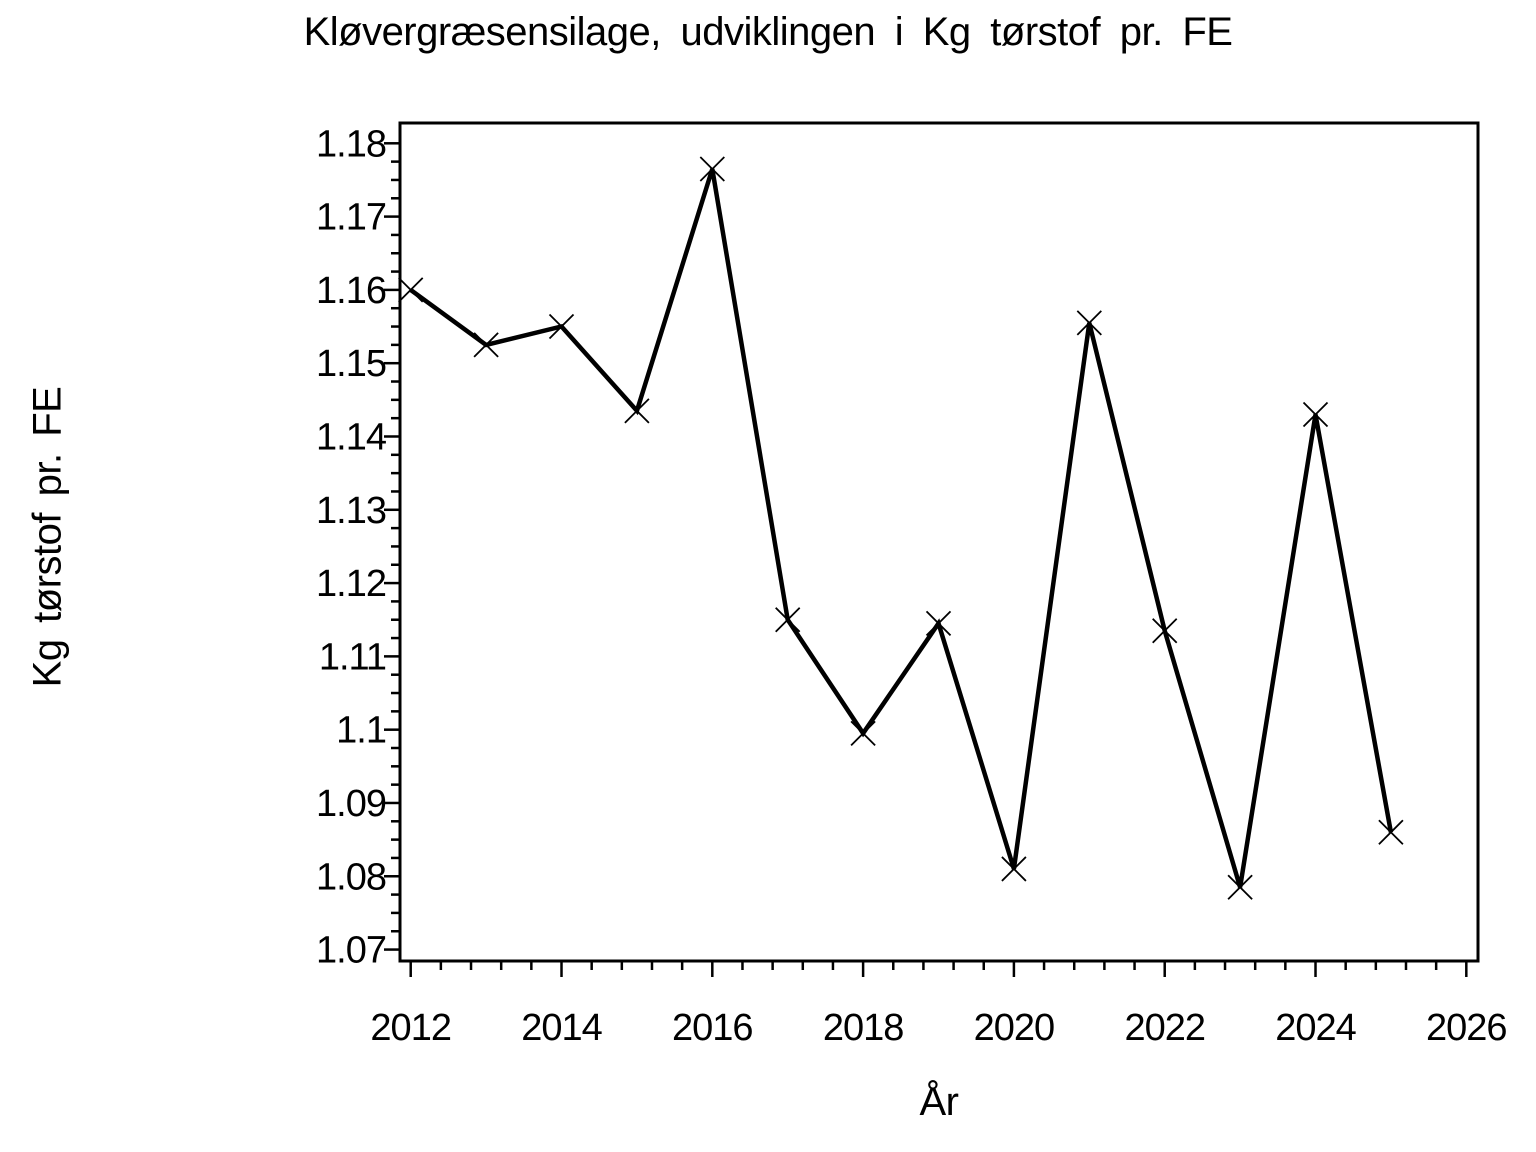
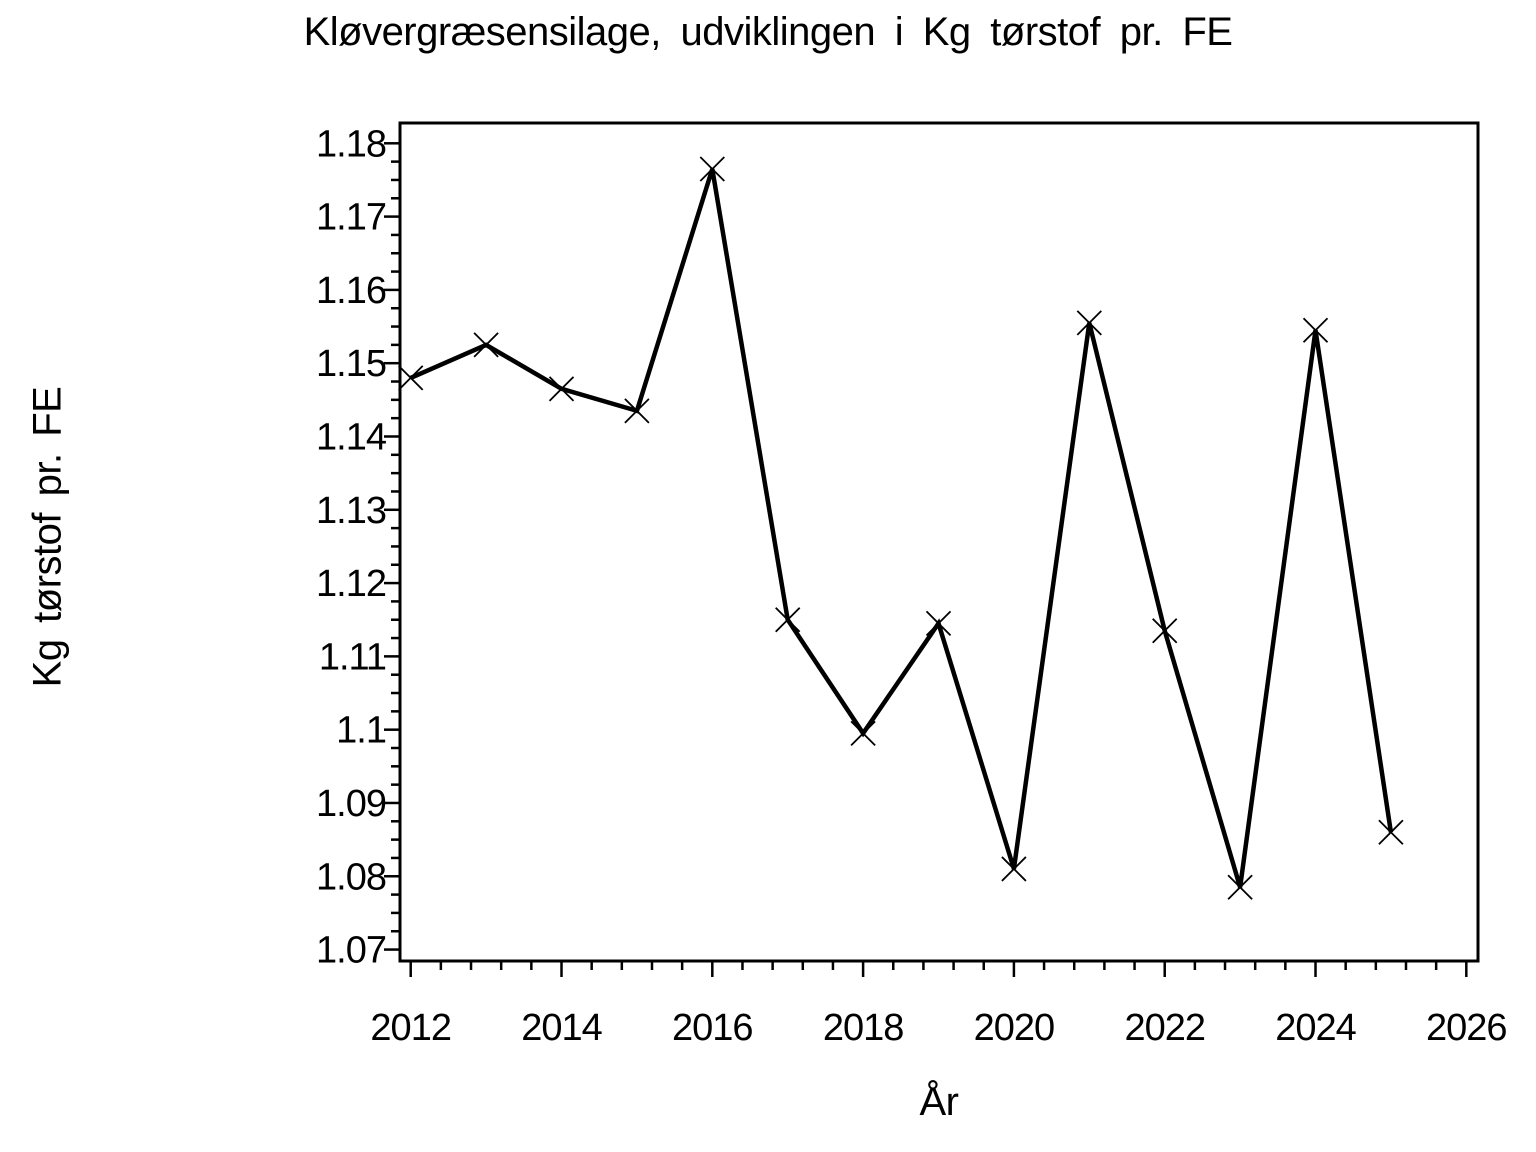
2012: 1.160 -> 1.148
2014: 1.155 -> 1.147
2024: 1.143 -> 1.155
